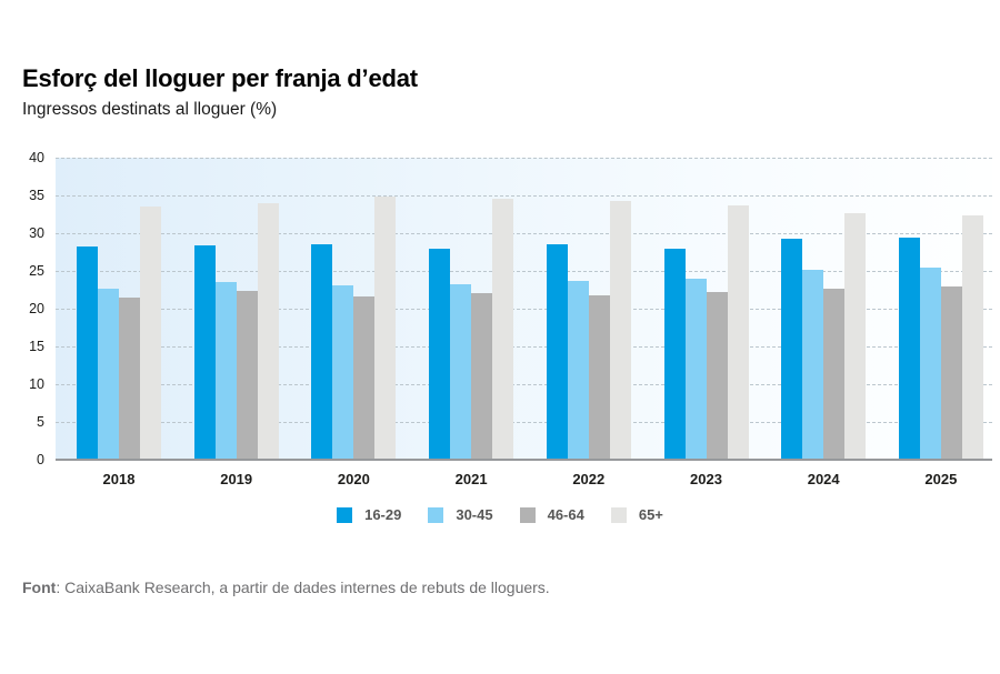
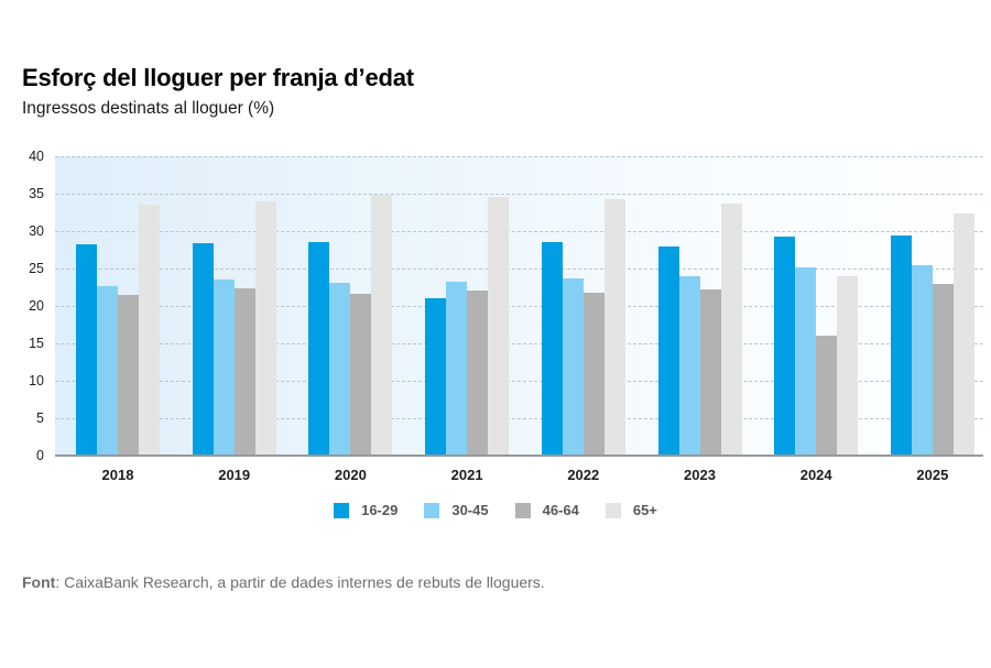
16-29/2021: 28 -> 21
46-64/2024: 23 -> 16
65+/2024: 33 -> 24
